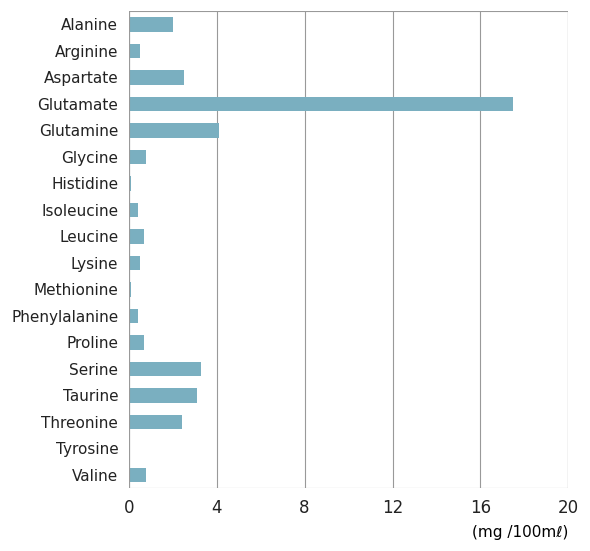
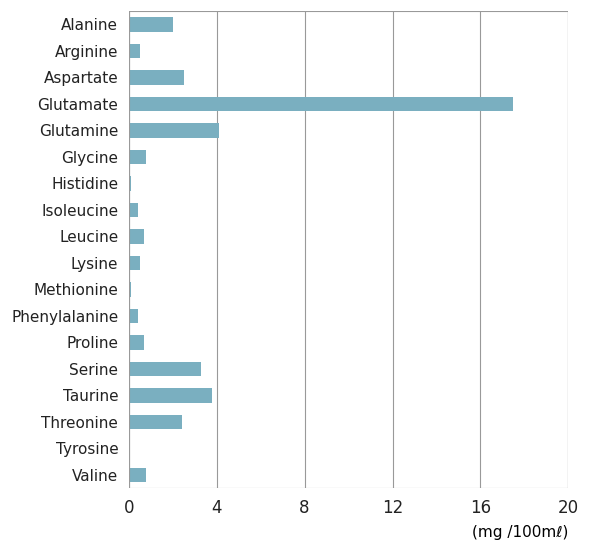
Taurine: 3.10 -> 3.80
